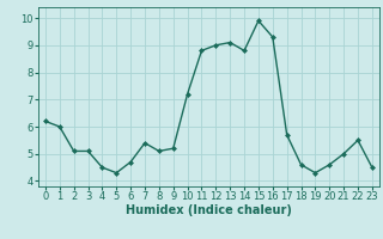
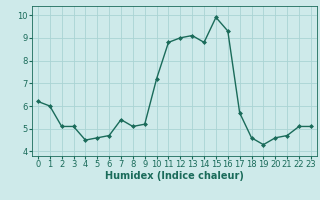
5: 4.3 -> 4.6
21: 5.0 -> 4.7
22: 5.5 -> 5.1
23: 4.5 -> 5.1
